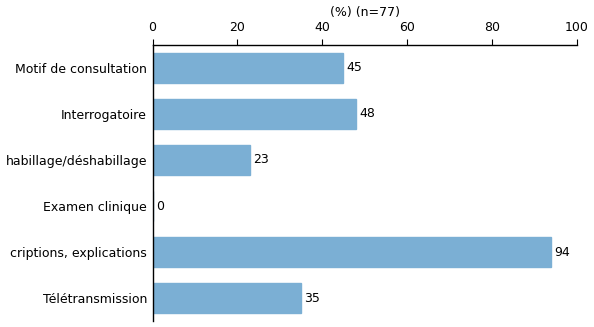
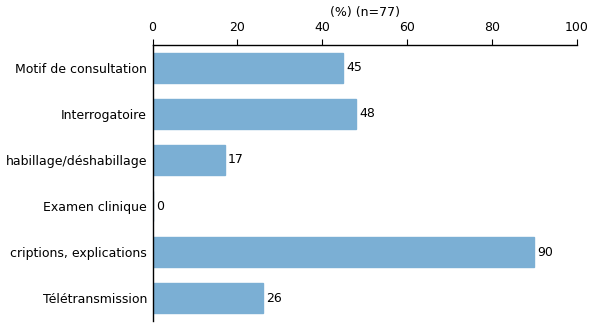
habillage/déshabillage: 23 -> 17
criptions, explications: 94 -> 90
Télétransmission: 35 -> 26
